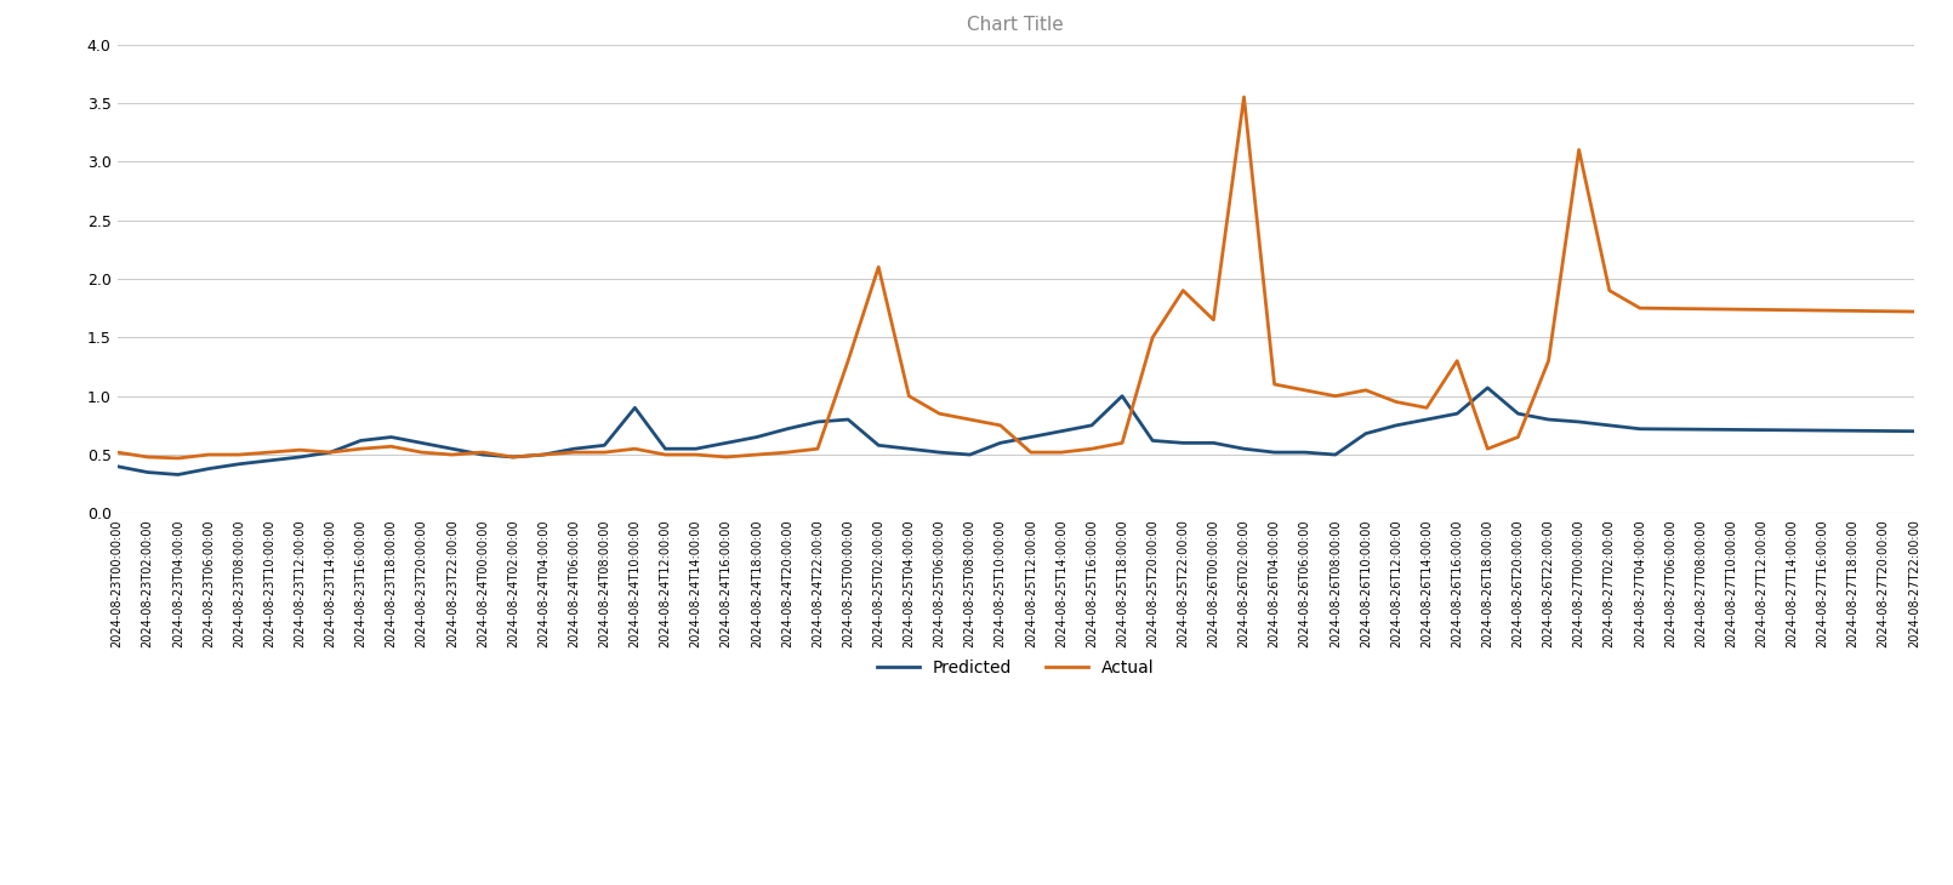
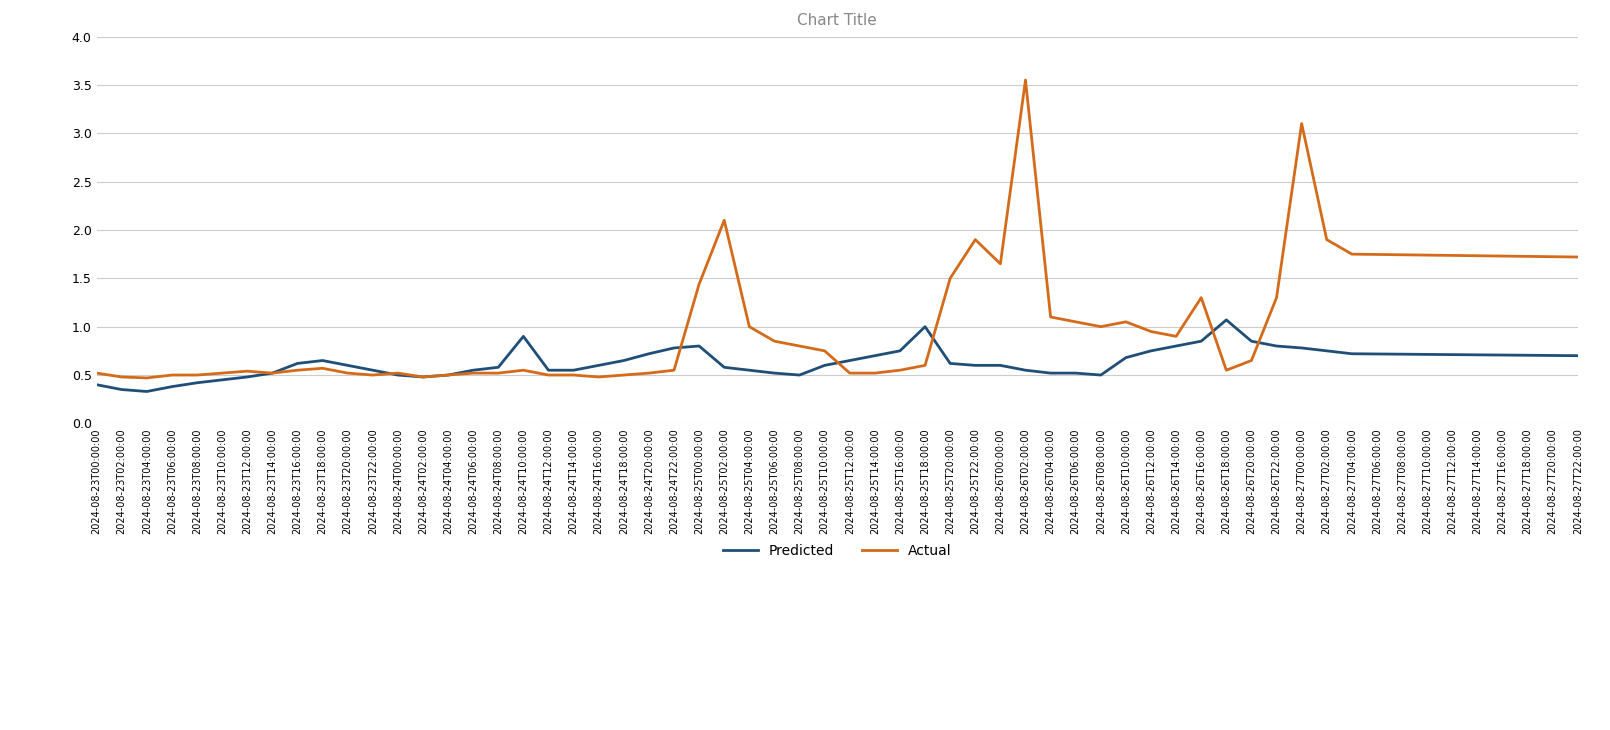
Actual/2024-08-25T00:00:00: 1.30 -> 1.44
